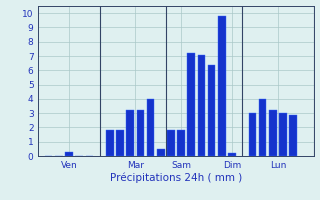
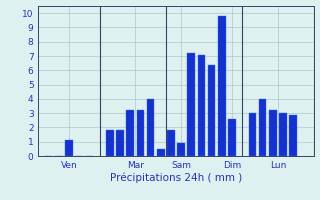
Ven: 0.3 -> 1.1
Sam: 1.8 -> 0.9
Dim: 0.2 -> 2.6
